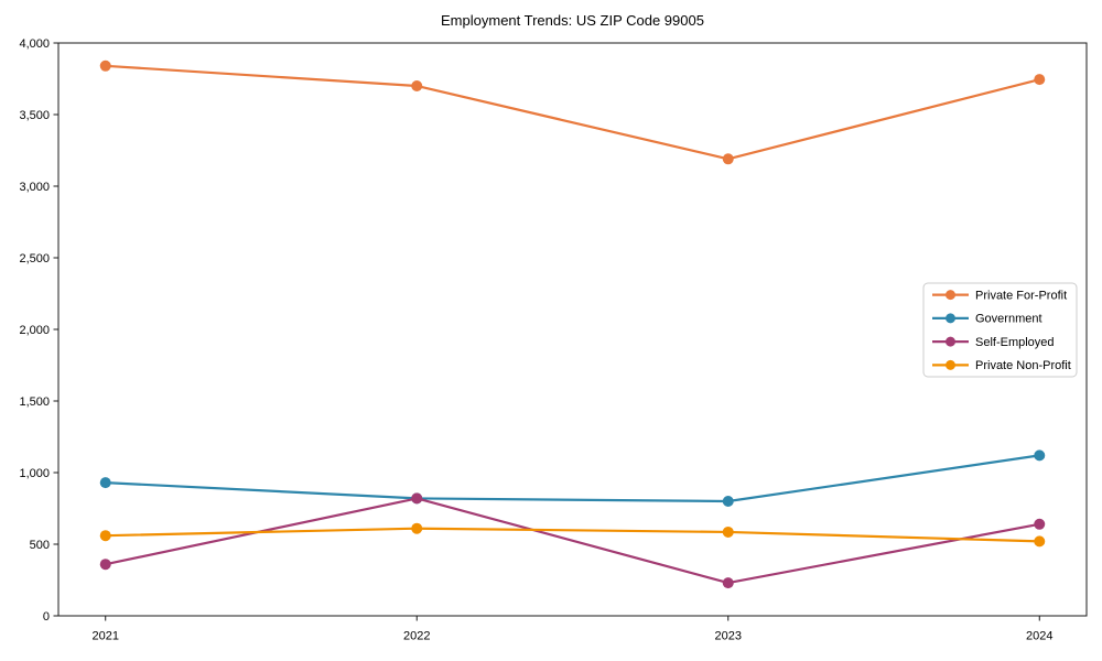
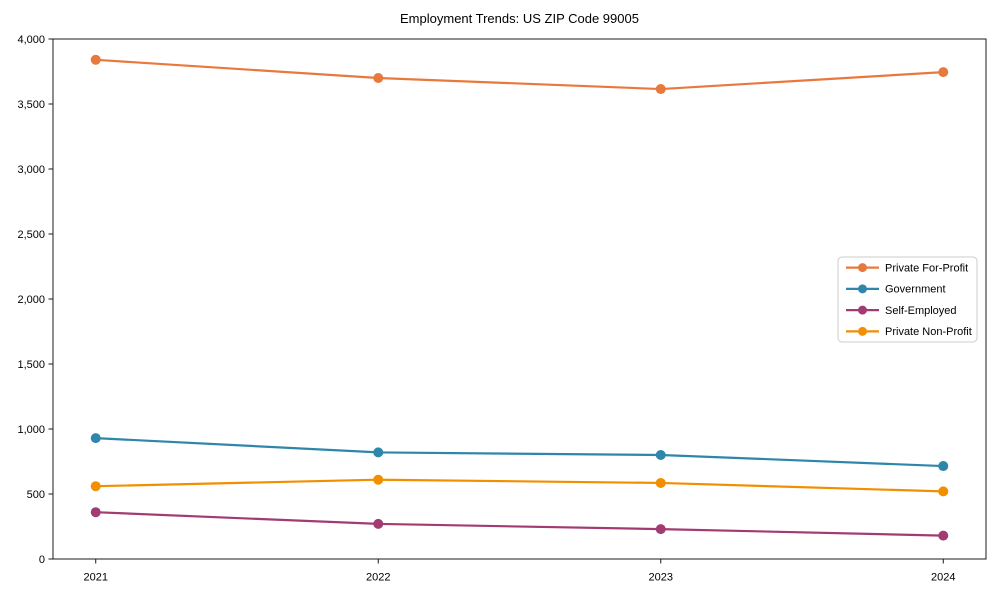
Self-Employed/2022: 820 -> 270
Private For-Profit/2023: 3190 -> 3620
Government/2024: 1120 -> 720
Self-Employed/2024: 640 -> 180
